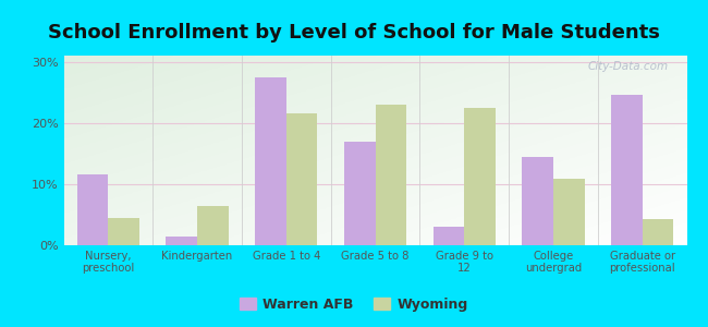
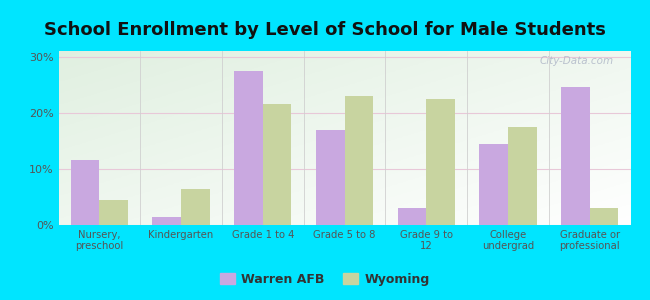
Wyoming/College undergrad: 10.8% -> 17.5%
Wyoming/Graduate or professional: 4.2% -> 3.0%
